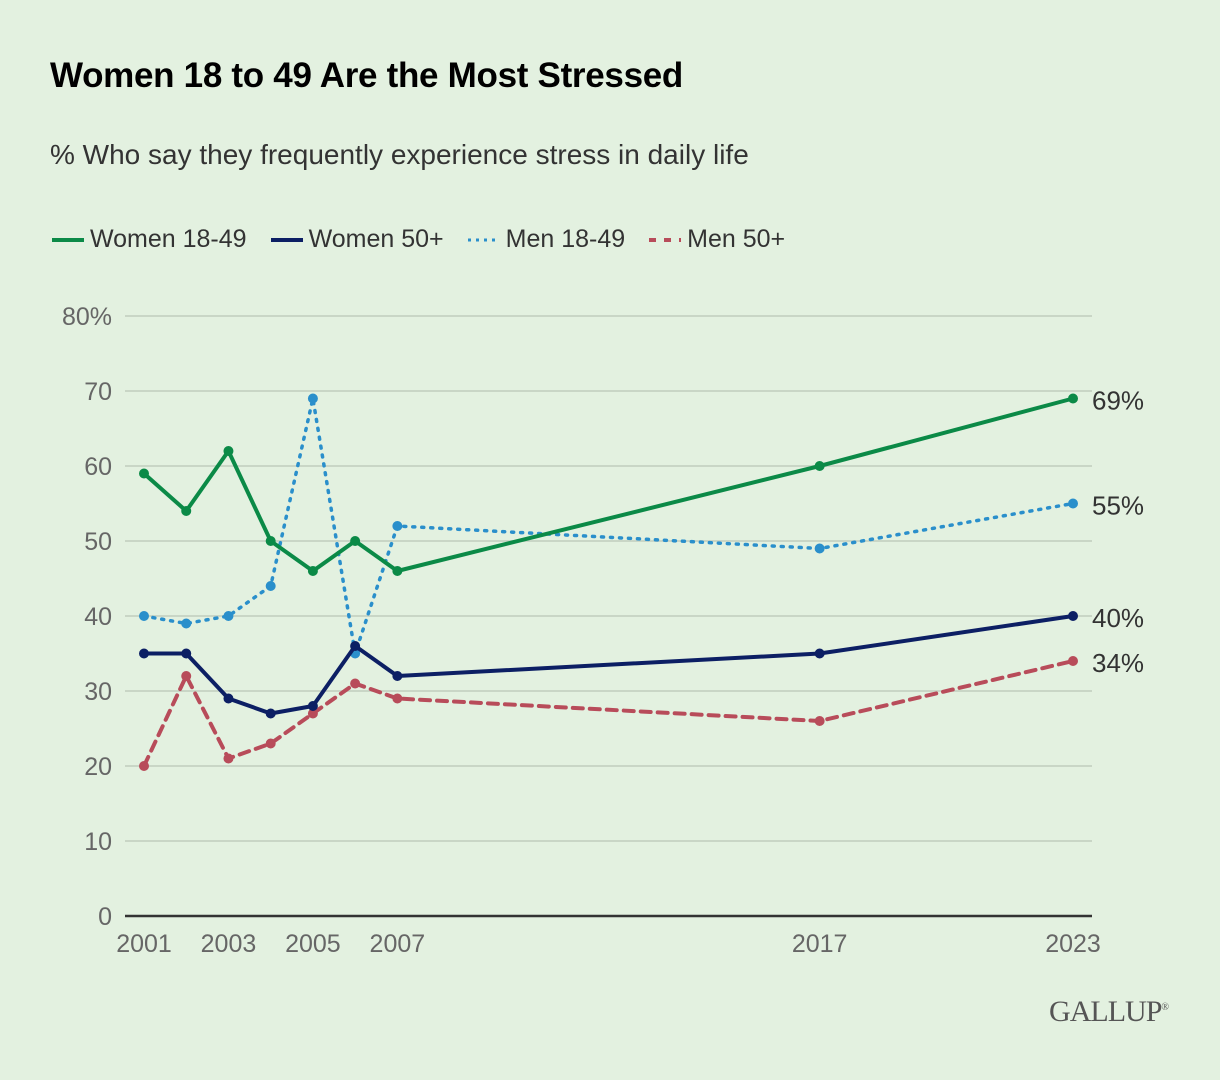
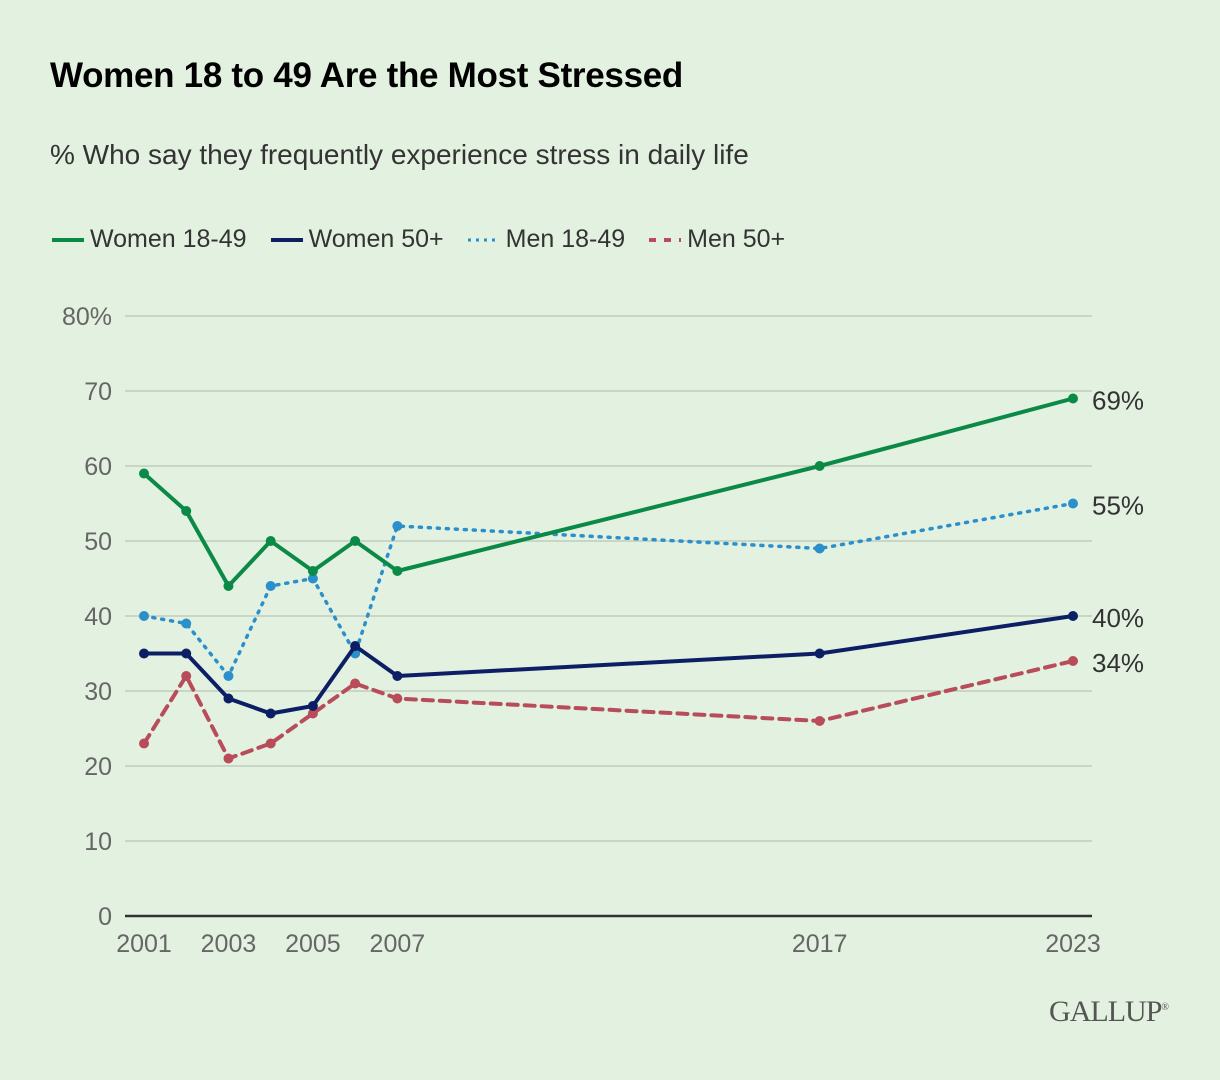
Men 50+/2001: 20% -> 23%
Women 18-49/2003: 62% -> 44%
Men 18-49/2003: 40% -> 32%
Men 18-49/2005: 69% -> 45%
